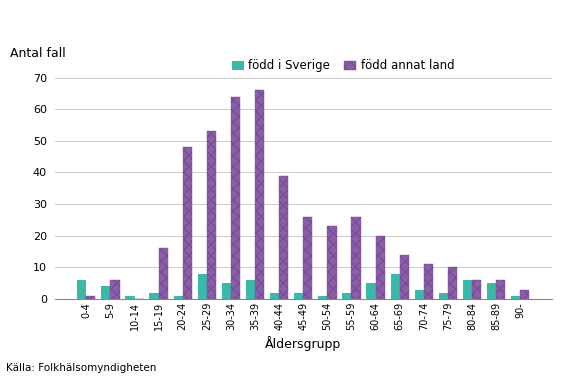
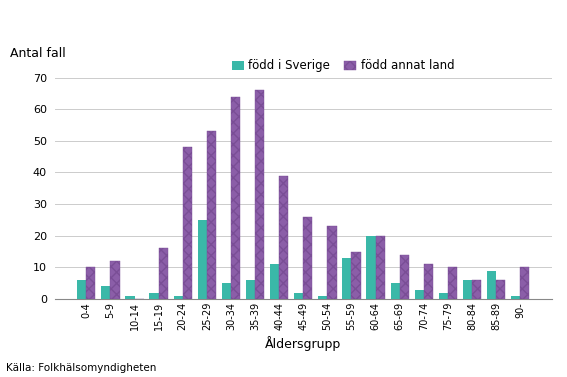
född annat land/0-4: 1 -> 10
född annat land/5-9: 6 -> 12
född i Sverige/25-29: 8 -> 25
född i Sverige/40-44: 2 -> 11
född i Sverige/55-59: 2 -> 13
född annat land/55-59: 26 -> 15
född i Sverige/60-64: 5 -> 20
född i Sverige/65-69: 8 -> 5
född i Sverige/85-89: 5 -> 9
född annat land/90-: 3 -> 10
